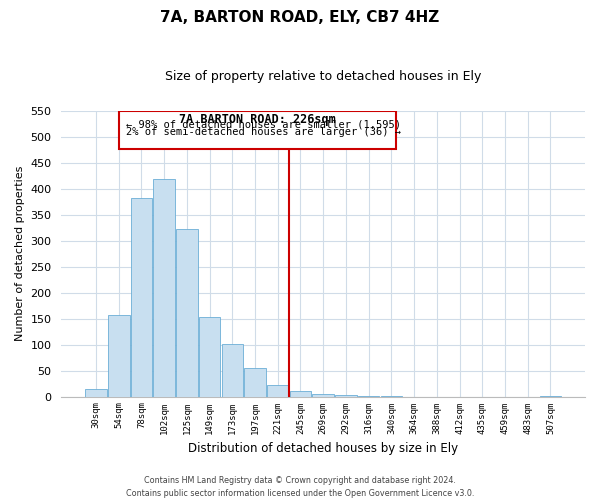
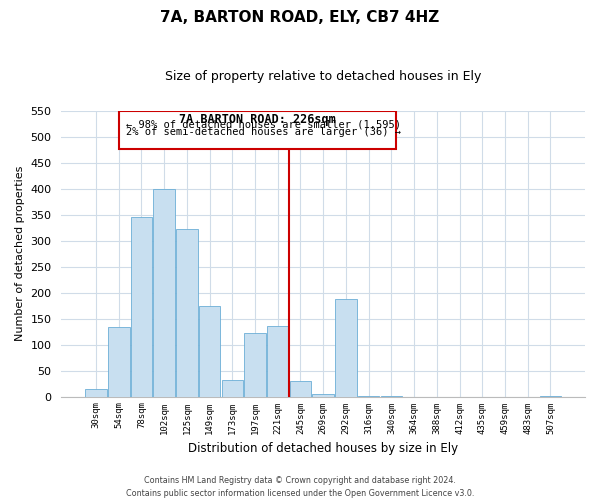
54sqm: 157 -> 134
78sqm: 382 -> 346
102sqm: 419 -> 400
149sqm: 153 -> 174
173sqm: 101 -> 32
197sqm: 55 -> 122
221sqm: 22 -> 136
245sqm: 10 -> 30
292sqm: 3 -> 188
